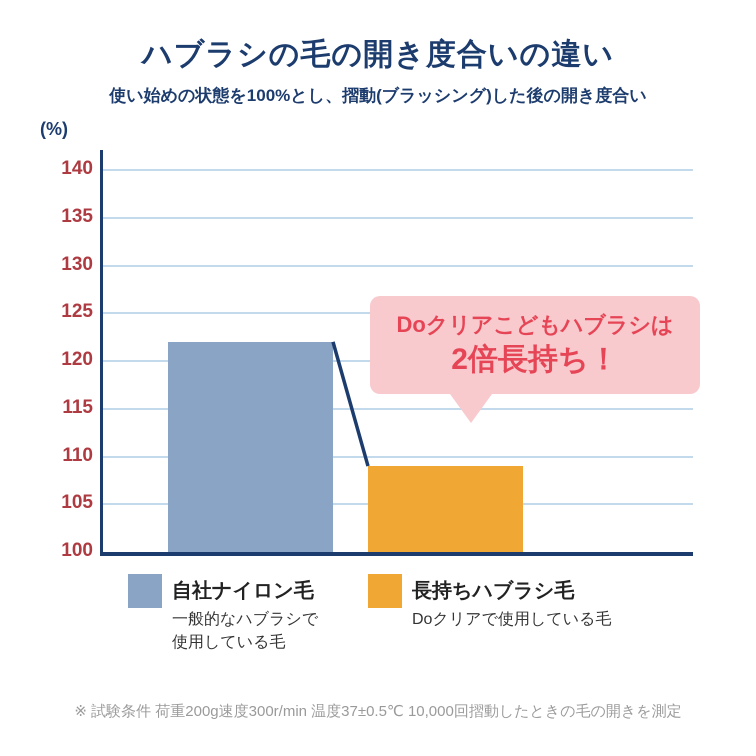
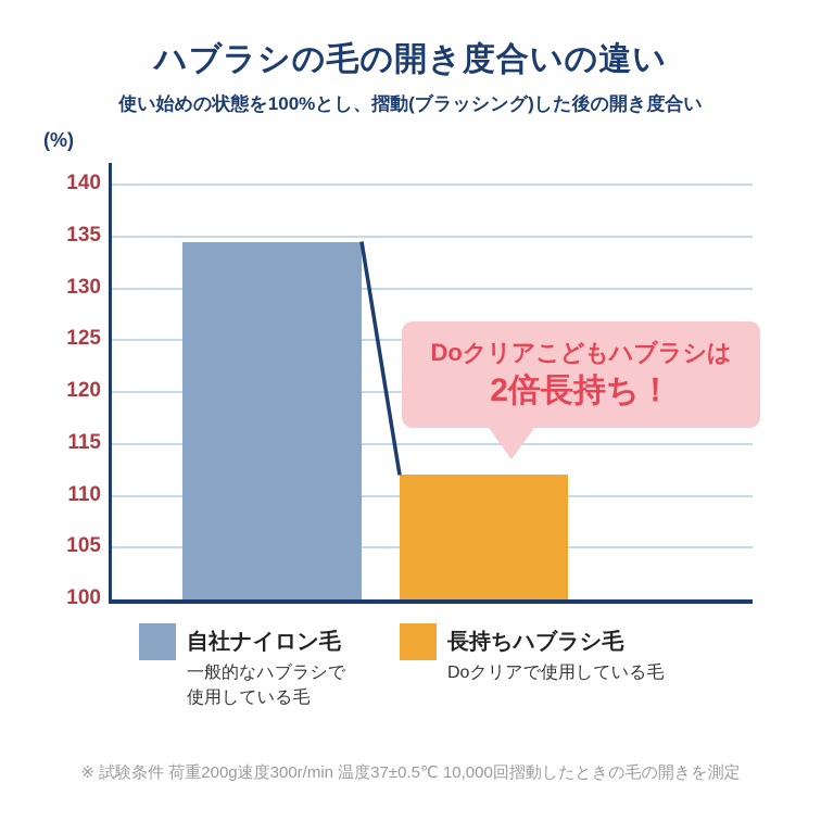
自社ナイロン毛: 122 -> 134
長持ちハブラシ毛: 109 -> 112
